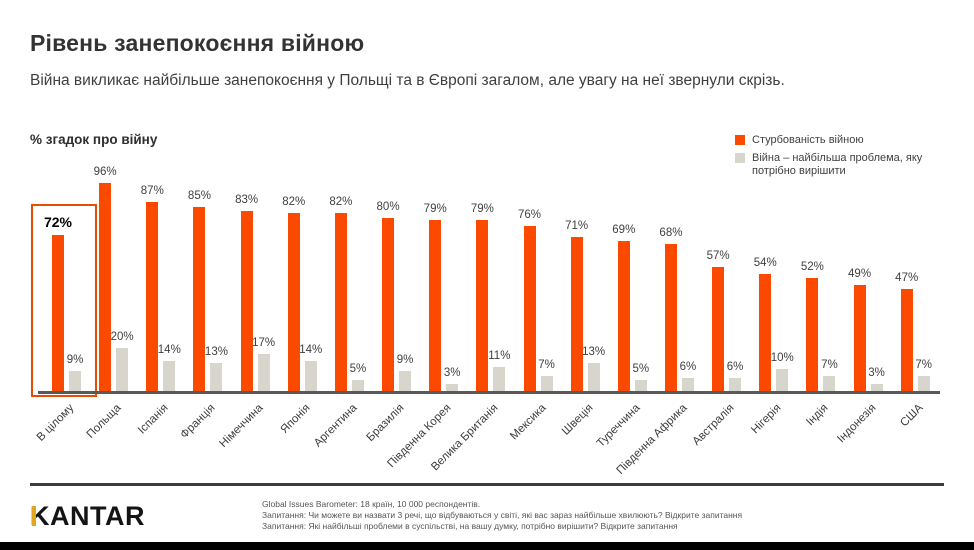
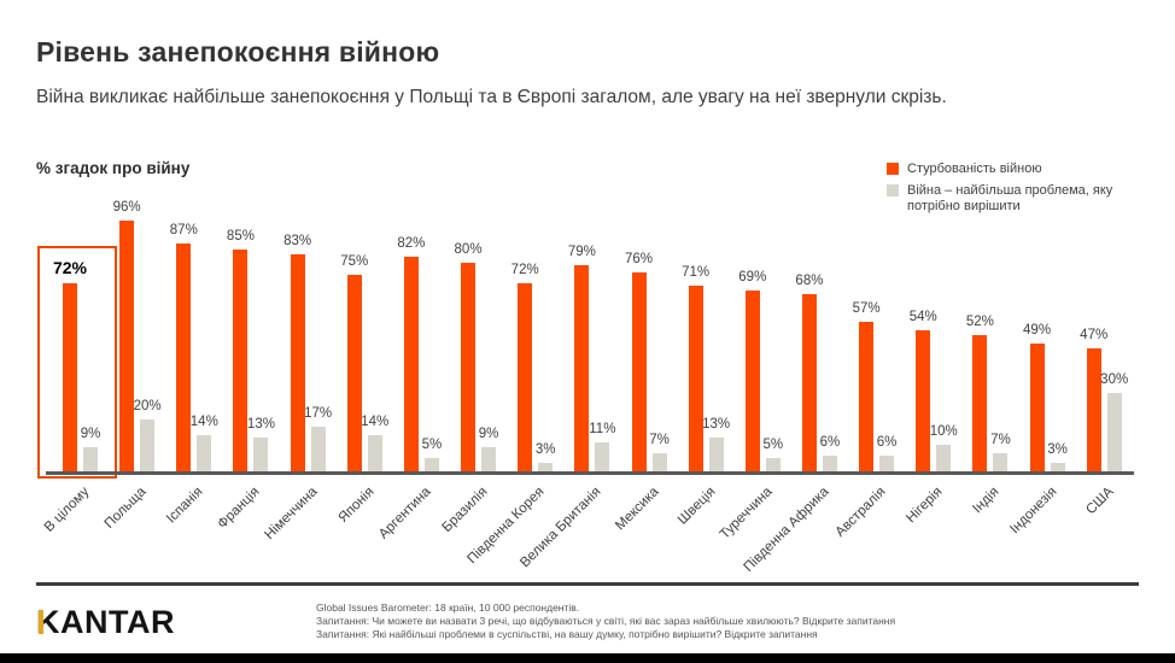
Стурбованість війною/Японія: 82% -> 75%
Стурбованість війною/Південна Корея: 79% -> 72%
Війна – найбільша проблема, яку потрібно вирішити/США: 7% -> 30%
